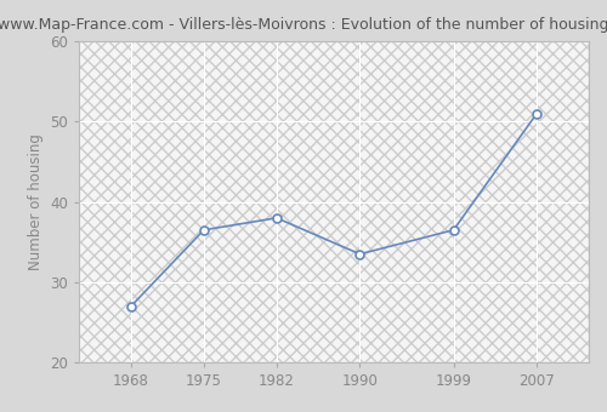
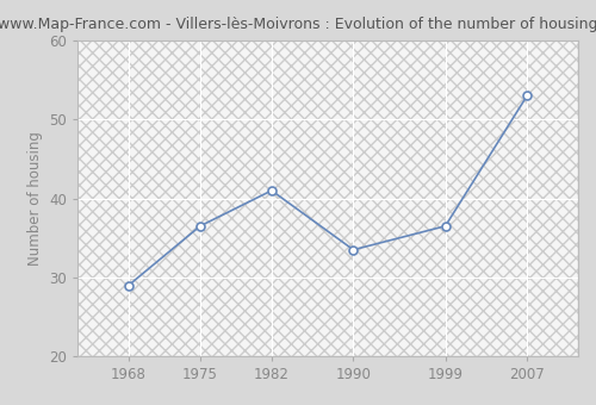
1968: 27.0 -> 29.0
1982: 38.0 -> 41.0
2007: 51.0 -> 53.0
